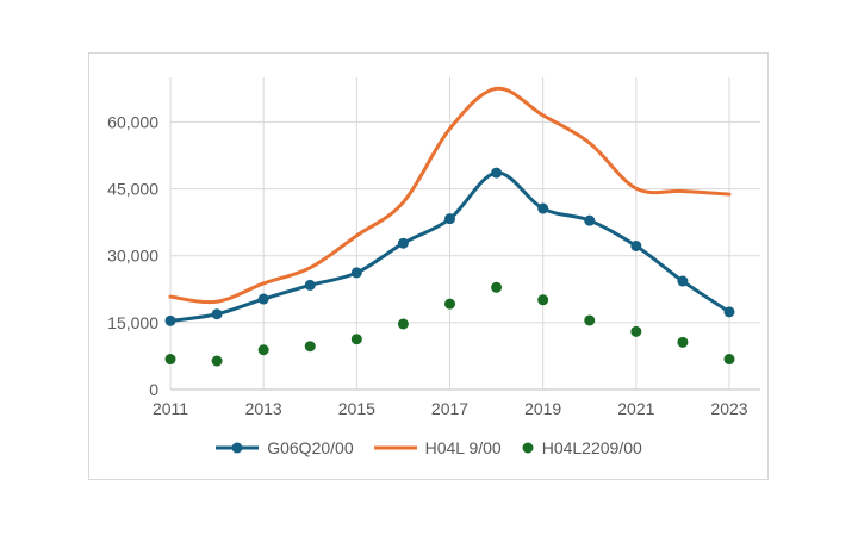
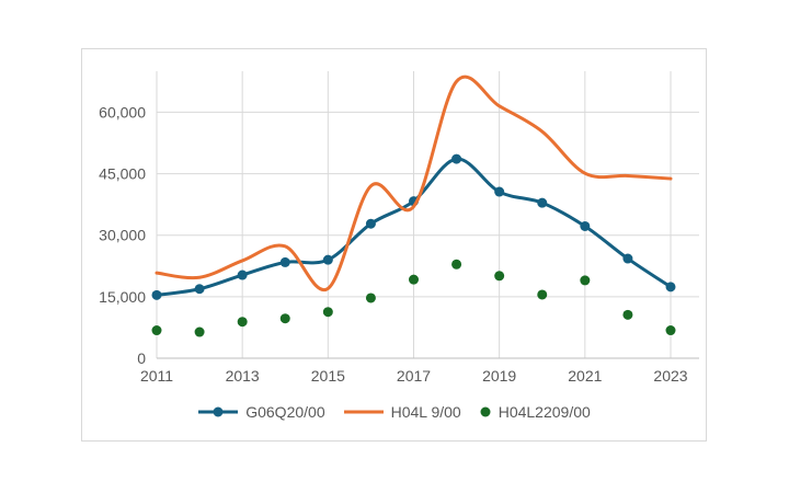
G06Q20/00/2015: 26000 -> 24000
H04L 9/00/2015: 34000 -> 17000
H04L 9/00/2017: 58000 -> 37000
H04L2209/00/2021: 13000 -> 19000
